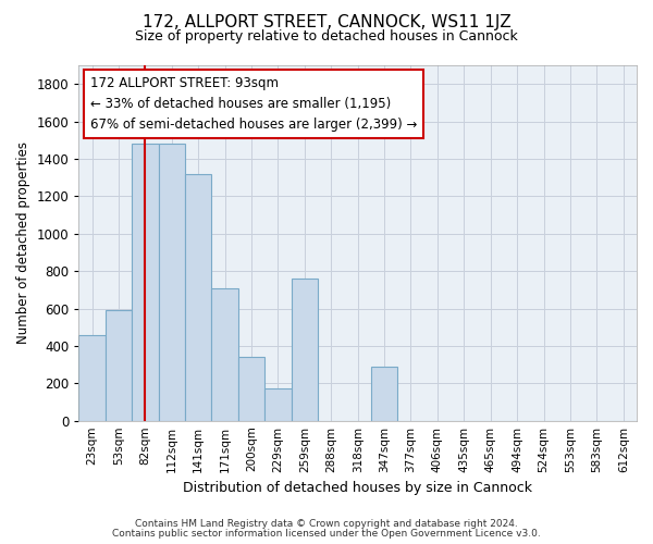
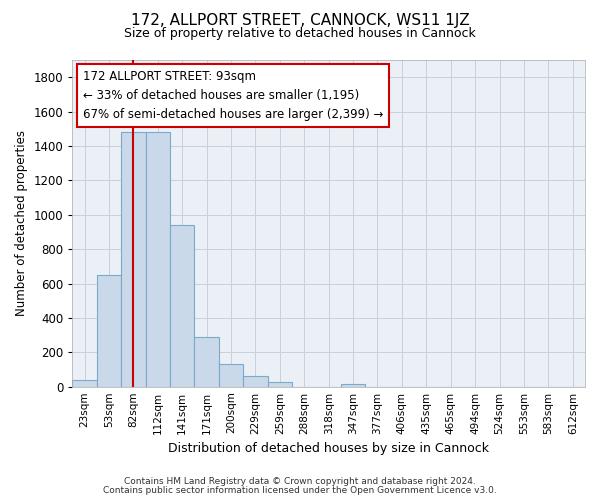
23sqm: 460 -> 40
53sqm: 590 -> 650
141sqm: 1320 -> 940
171sqm: 710 -> 290
200sqm: 340 -> 130
229sqm: 170 -> 60
259sqm: 760 -> 20
347sqm: 290 -> 20
